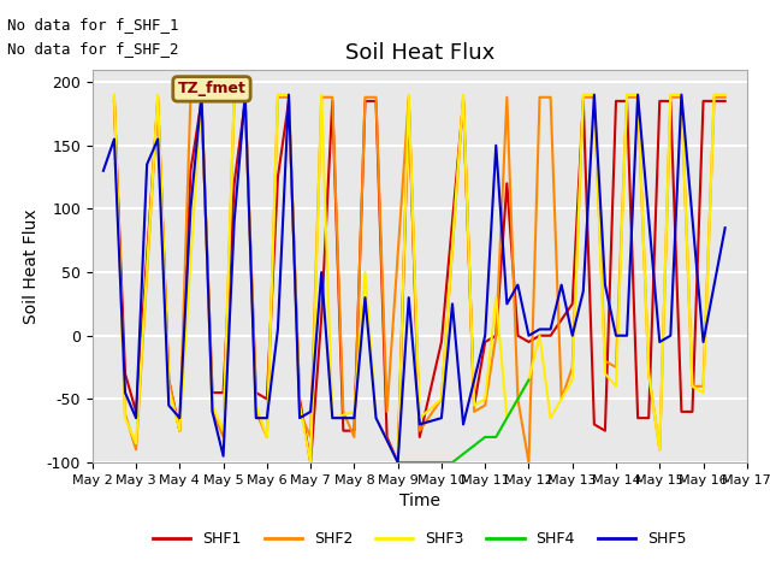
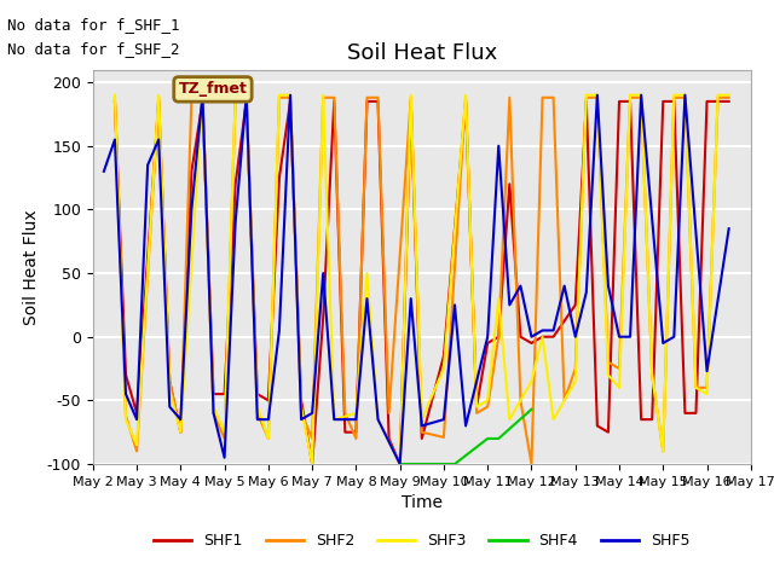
SHF1/May 10: -5 -> -15
SHF2/May 10: -50 -> -79
SHF3/May 10: -50 -> -25
SHF4/May 12: -35 -> -57
SHF5/May 16: -5 -> -27
